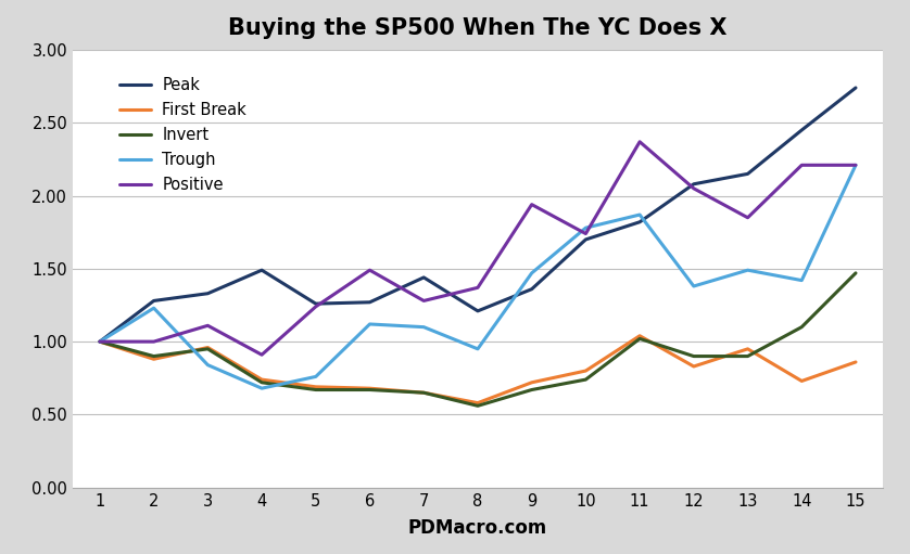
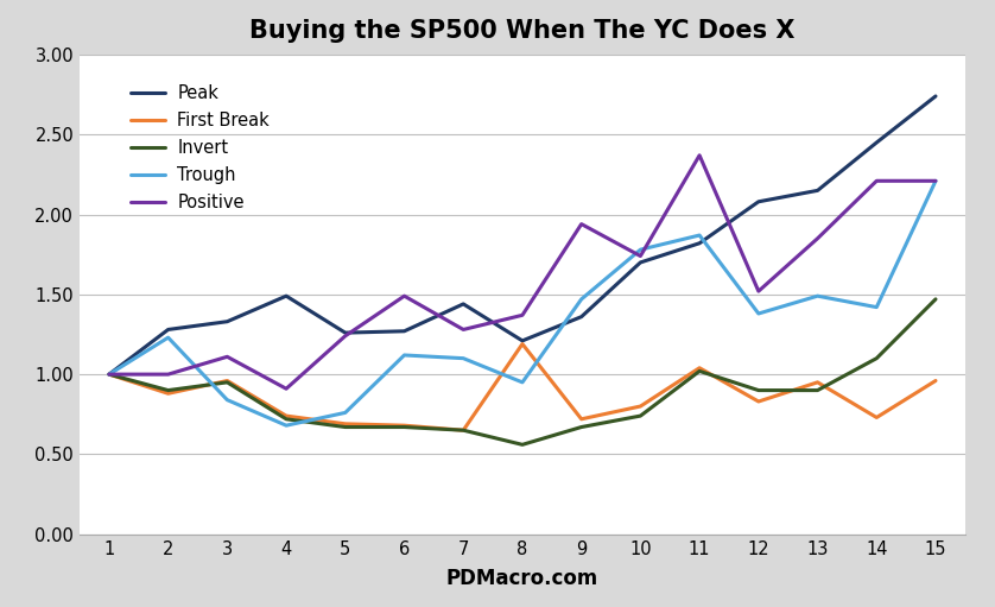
First Break/8: 0.58 -> 1.19
Positive/12: 2.05 -> 1.52
First Break/15: 0.86 -> 0.96
